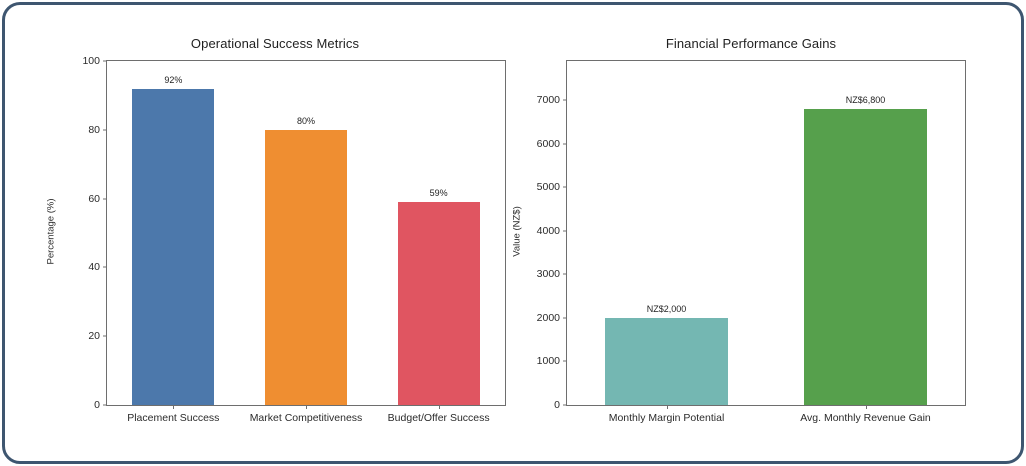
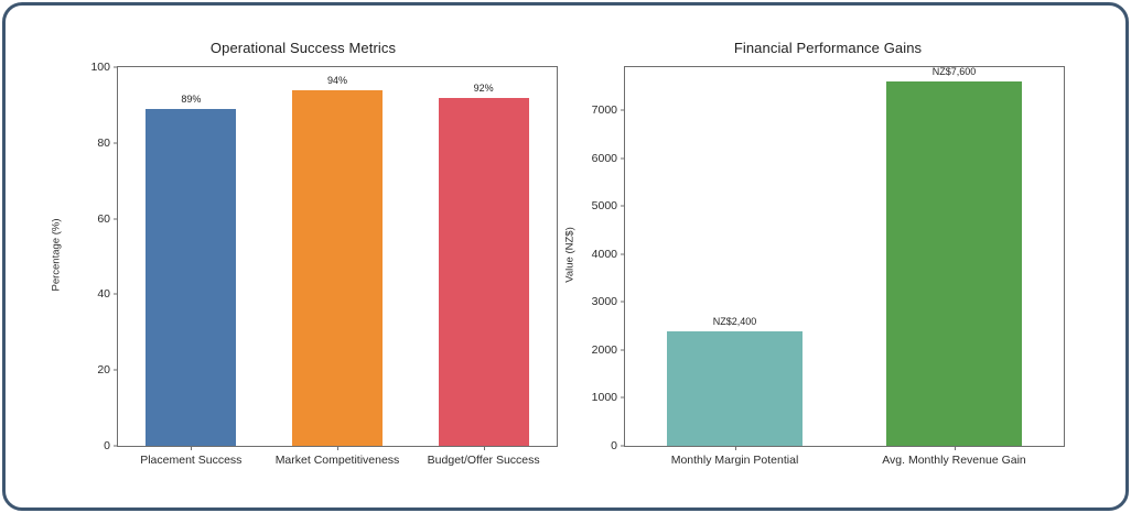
Operational Success Metrics/Placement Success: 92% -> 89%
Operational Success Metrics/Market Competitiveness: 80% -> 94%
Operational Success Metrics/Budget/Offer Success: 59% -> 92%
Financial Performance Gains/Monthly Margin Potential: 2,000 -> 2,400
Financial Performance Gains/Avg. Monthly Revenue Gain: 6,800 -> 7,600
